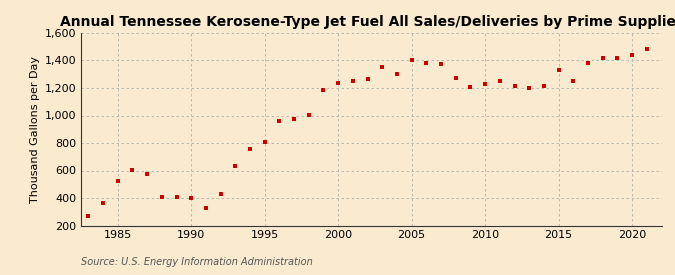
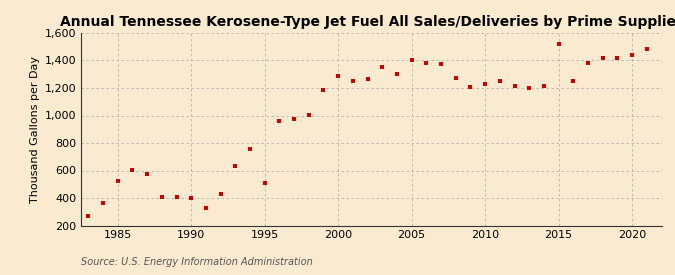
1995: 800 -> 510
2000: 1,240 -> 1,290
2015: 1,330 -> 1,520
